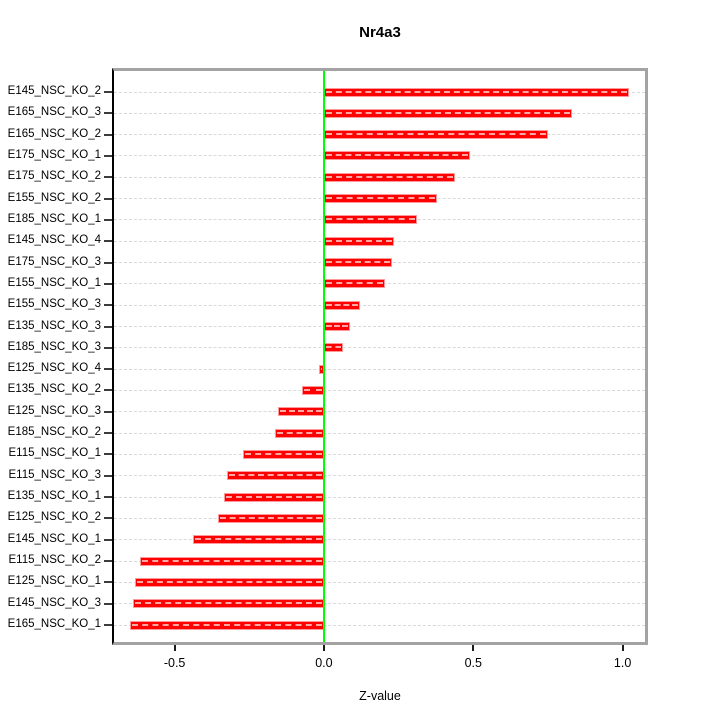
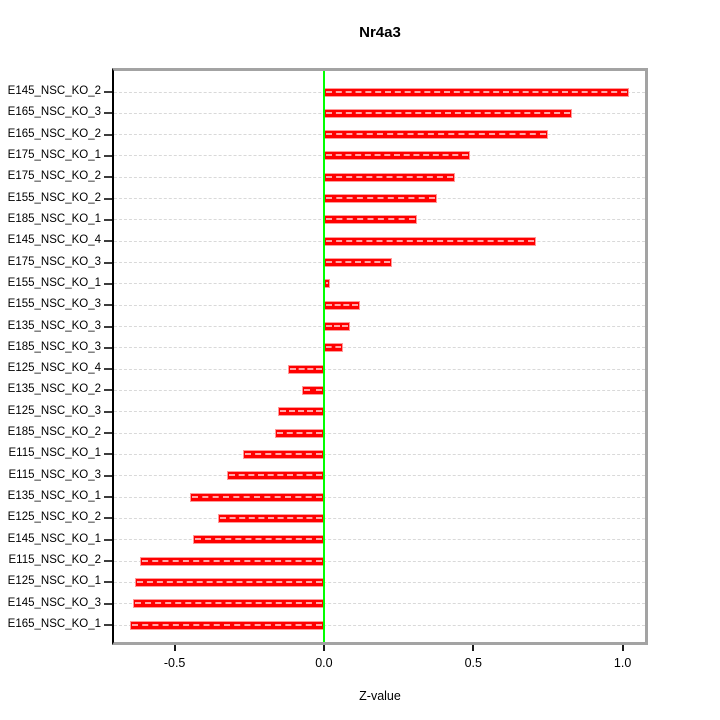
E145_NSC_KO_4: 0.23 -> 0.71
E155_NSC_KO_1: 0.20 -> 0.02
E125_NSC_KO_4: -0.02 -> -0.12
E135_NSC_KO_1: -0.34 -> -0.45
